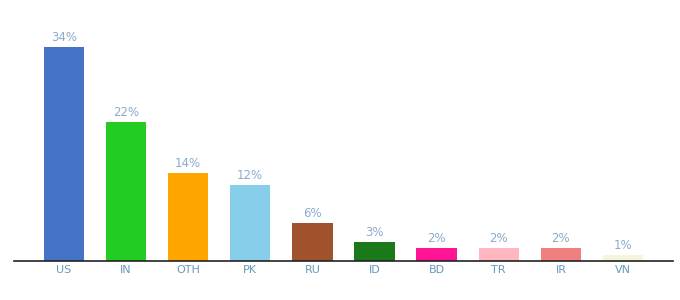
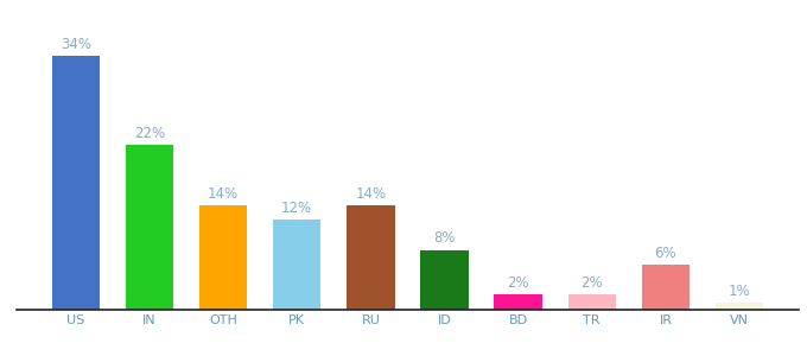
RU: 6% -> 14%
ID: 3% -> 8%
IR: 2% -> 6%
